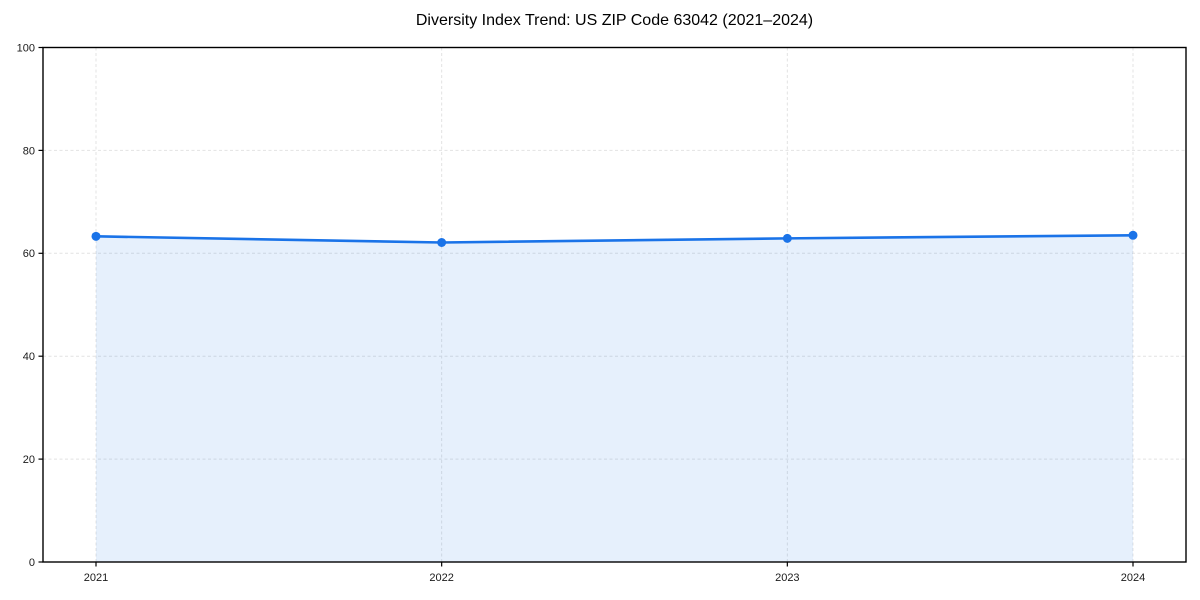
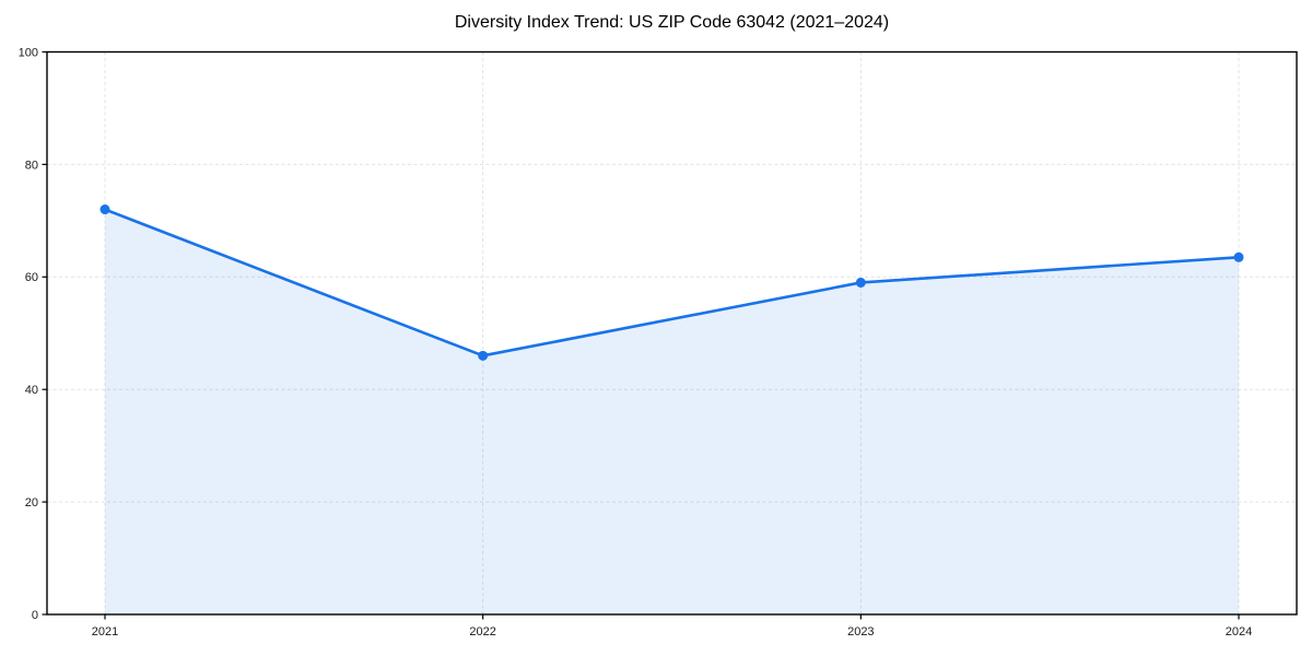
2021: 63 -> 72
2022: 62 -> 46
2023: 63 -> 59
